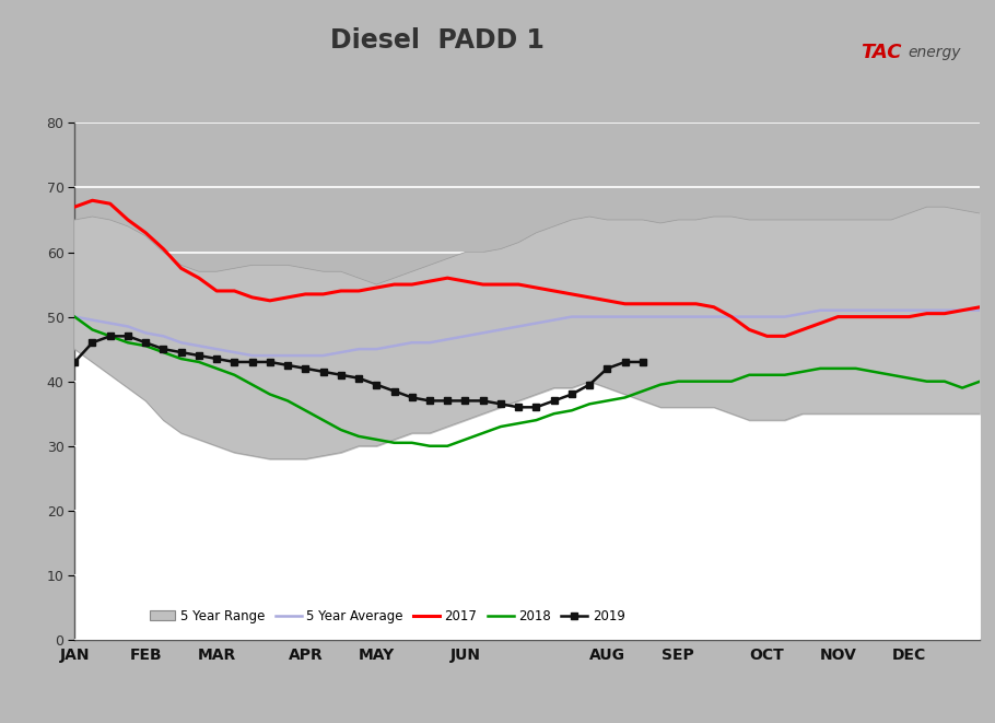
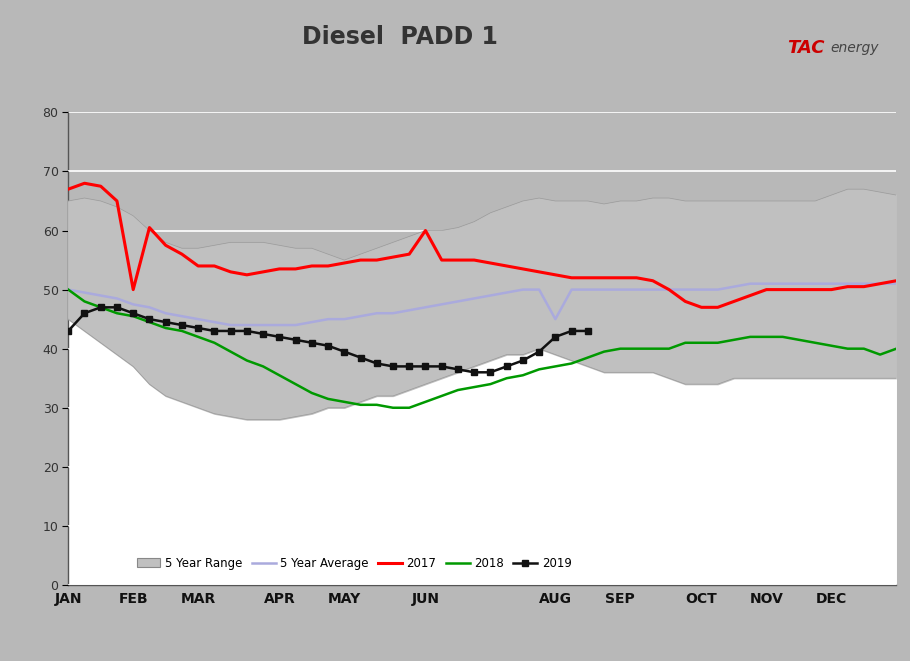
2017/FEB: 63.0 -> 50.0
2017/JUN: 55.5 -> 60.0
5 Year Average/AUG: 50.0 -> 45.0
